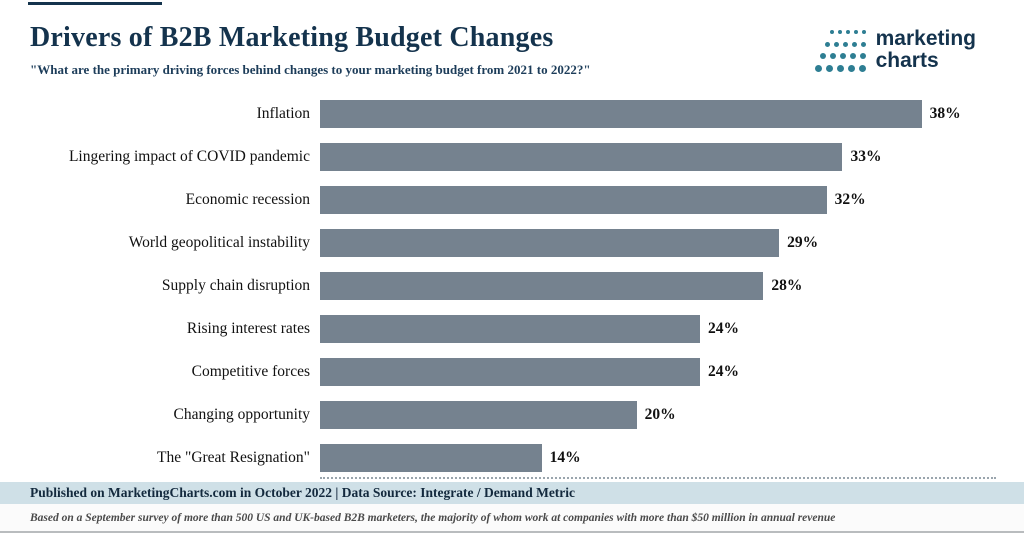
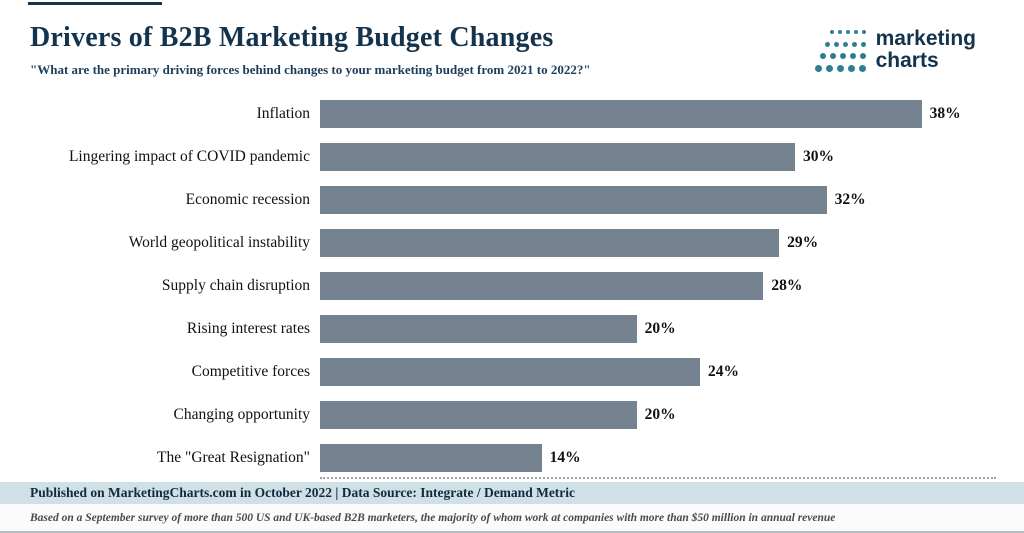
Lingering impact of COVID pandemic: 33% -> 30%
Rising interest rates: 24% -> 20%
